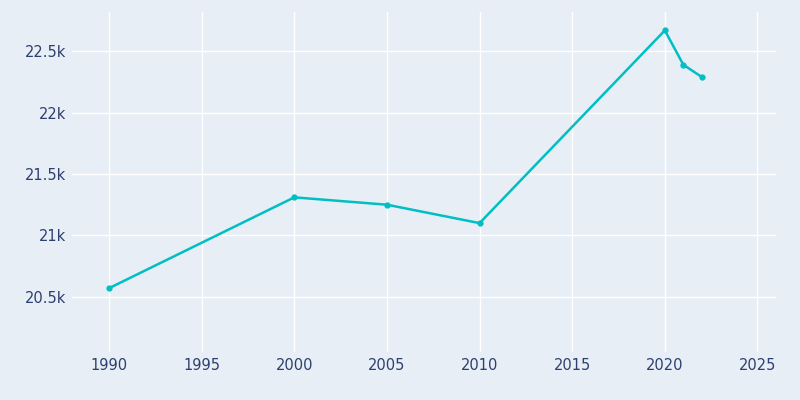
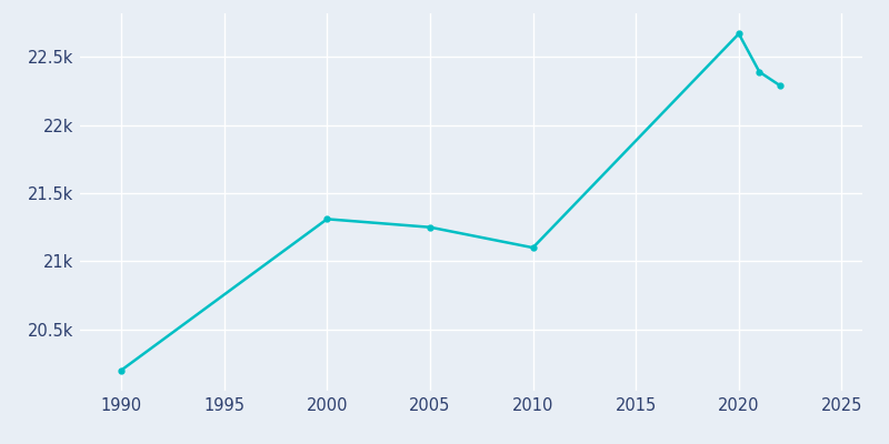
1990: 20.57k -> 20.20k
